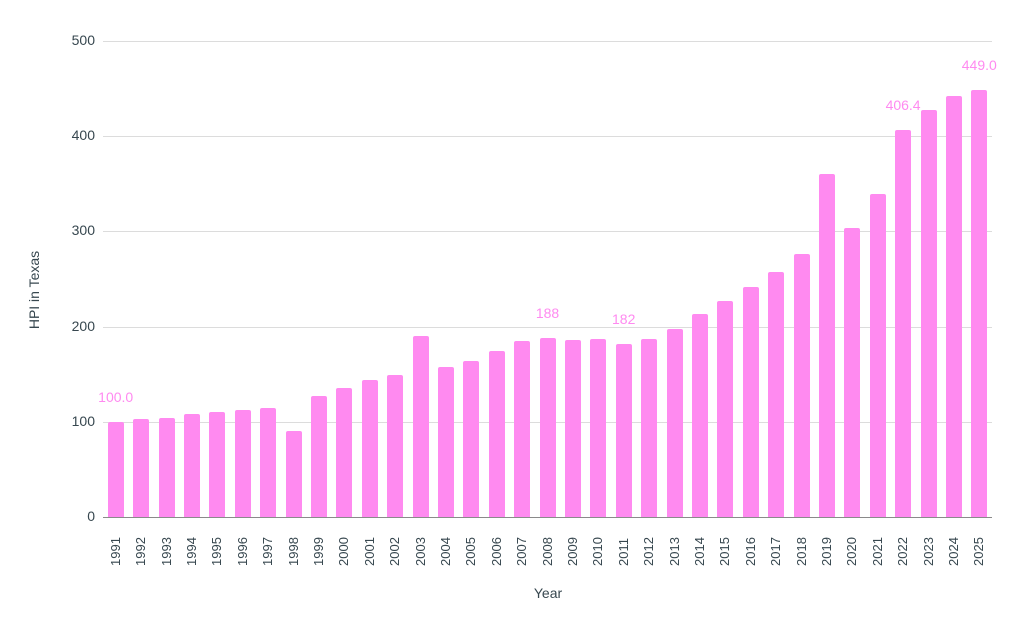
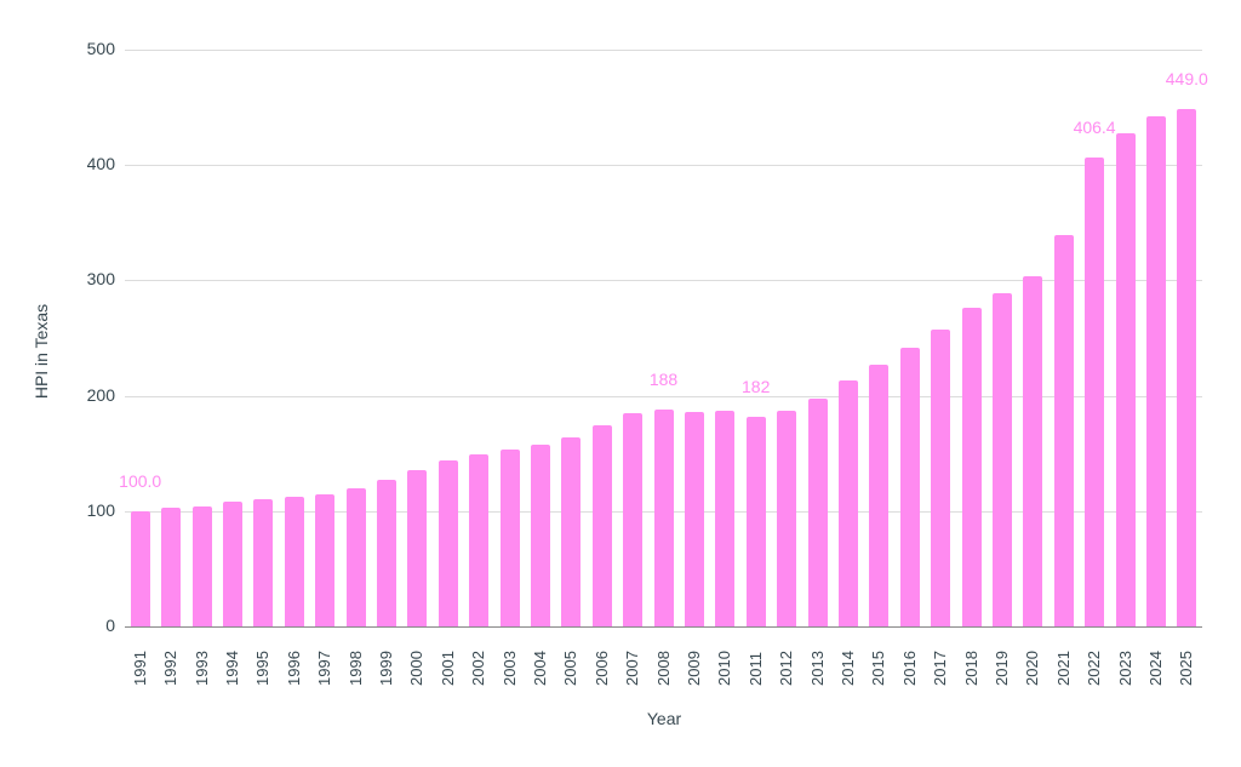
1998: 90 -> 120
2003: 190 -> 150
2019: 360 -> 290
